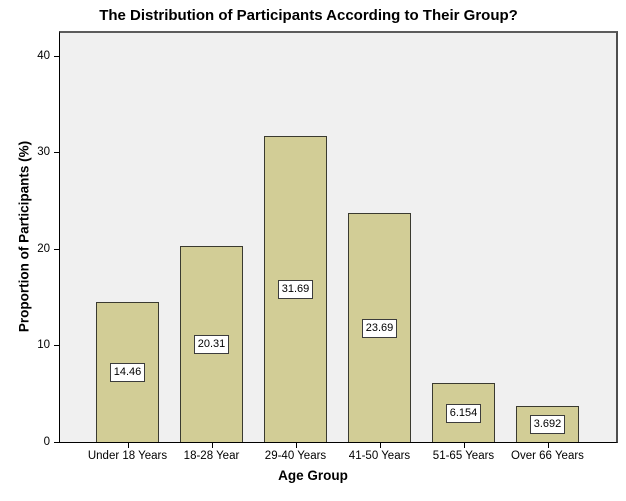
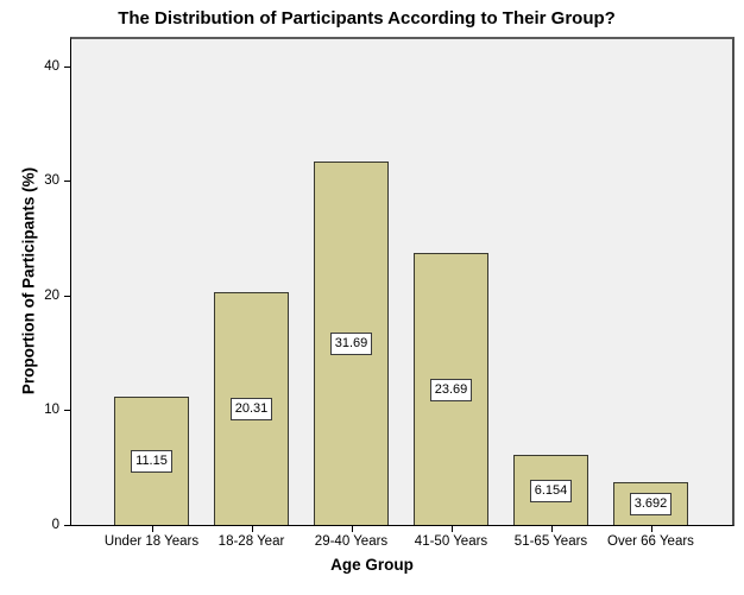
Under 18 Years: 14.46 -> 11.15
